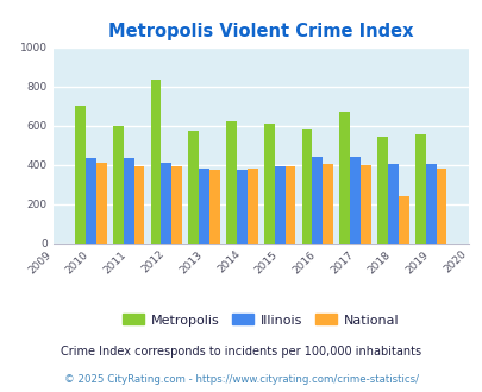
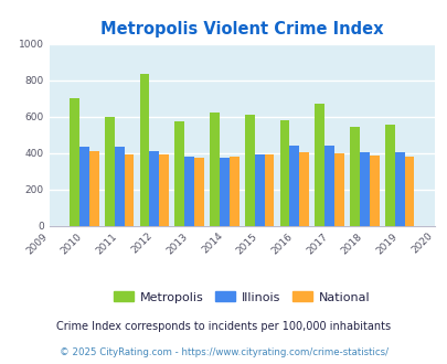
National/2018: 240 -> 380
